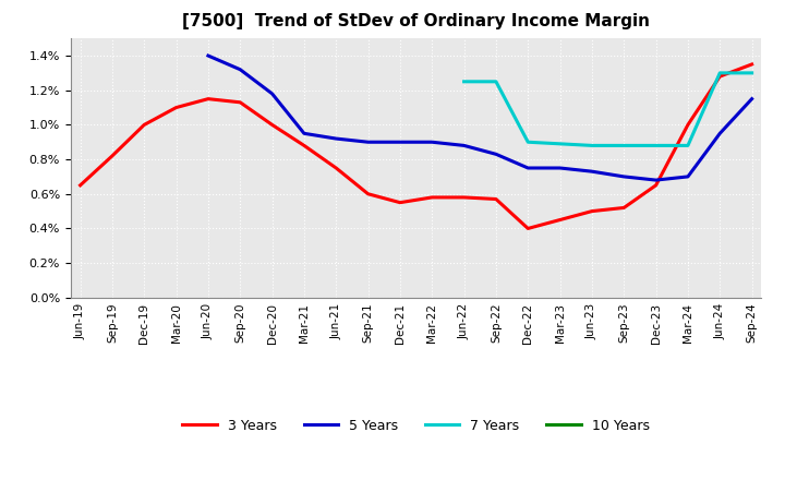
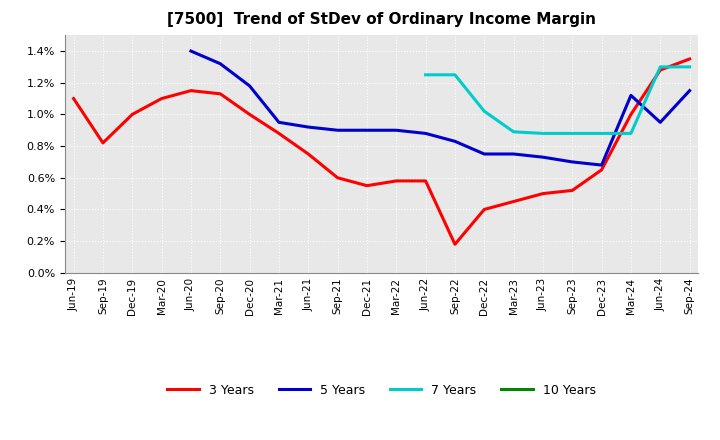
3 Years/Jun-19: 0.65% -> 1.10%
3 Years/Sep-22: 0.57% -> 0.18%
7 Years/Dec-22: 0.90% -> 1.02%
5 Years/Mar-24: 0.70% -> 1.12%
